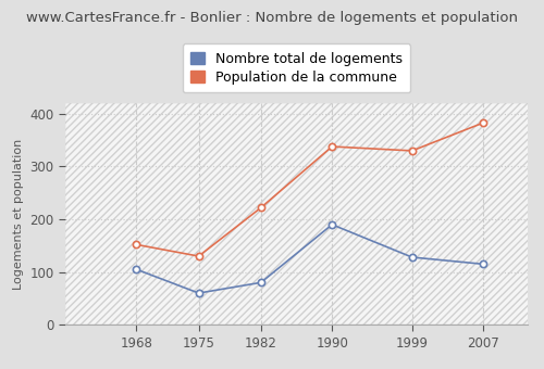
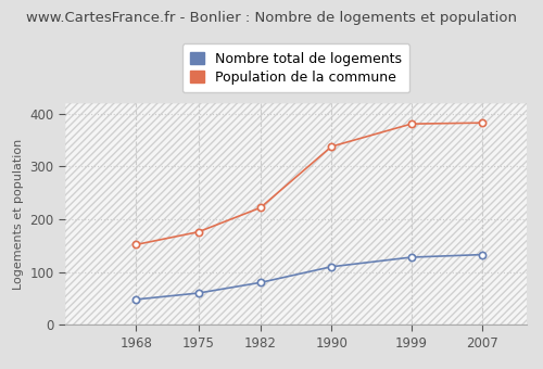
Nombre total de logements/1968: 105 -> 48
Population de la commune/1975: 130 -> 176
Nombre total de logements/1990: 190 -> 110
Population de la commune/1999: 330 -> 381
Nombre total de logements/2007: 115 -> 133
